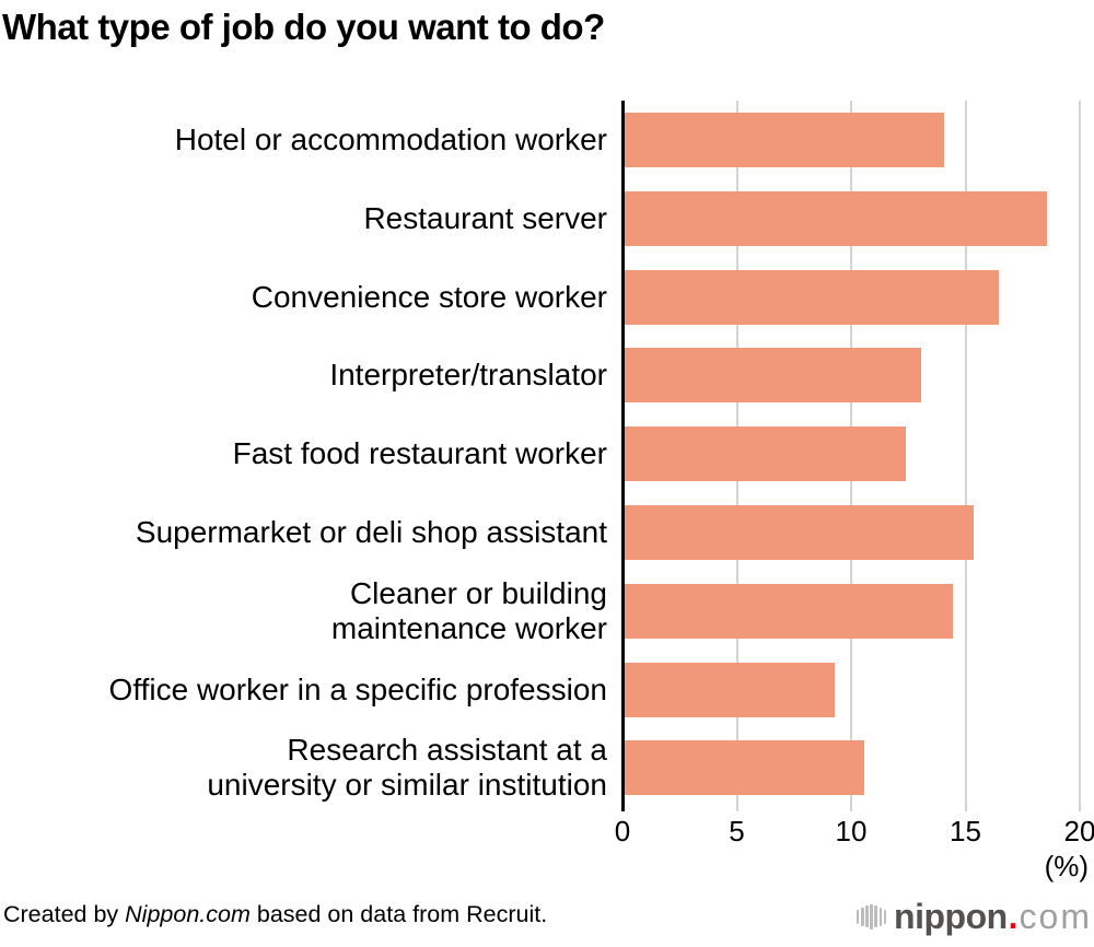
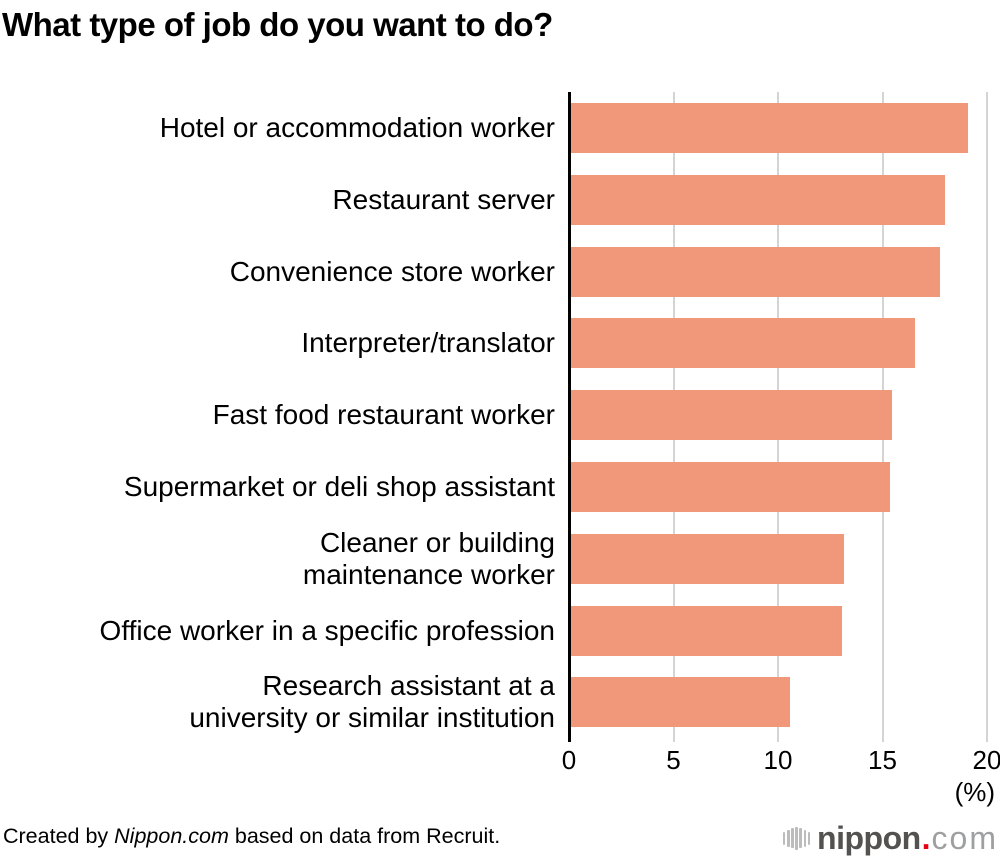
Hotel or accommodation worker: 14.0 -> 19.0
Restaurant server: 18.5 -> 17.9
Convenience store worker: 16.4 -> 17.7
Interpreter/translator: 13.0 -> 16.5
Fast food restaurant worker: 12.3 -> 15.4
Cleaner or building maintenance worker: 14.4 -> 13.1
Office worker in a specific profession: 9.2 -> 13.0
